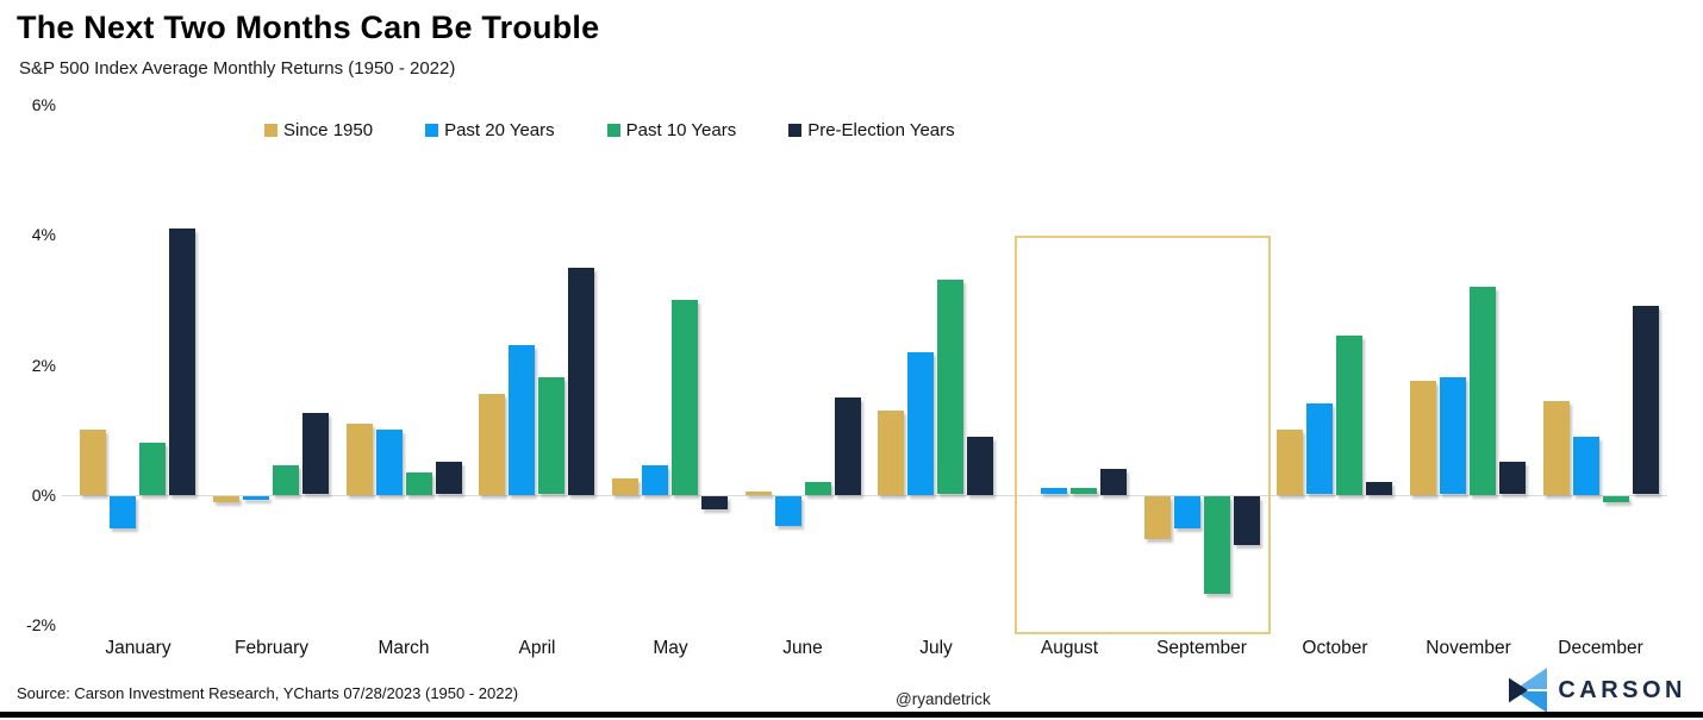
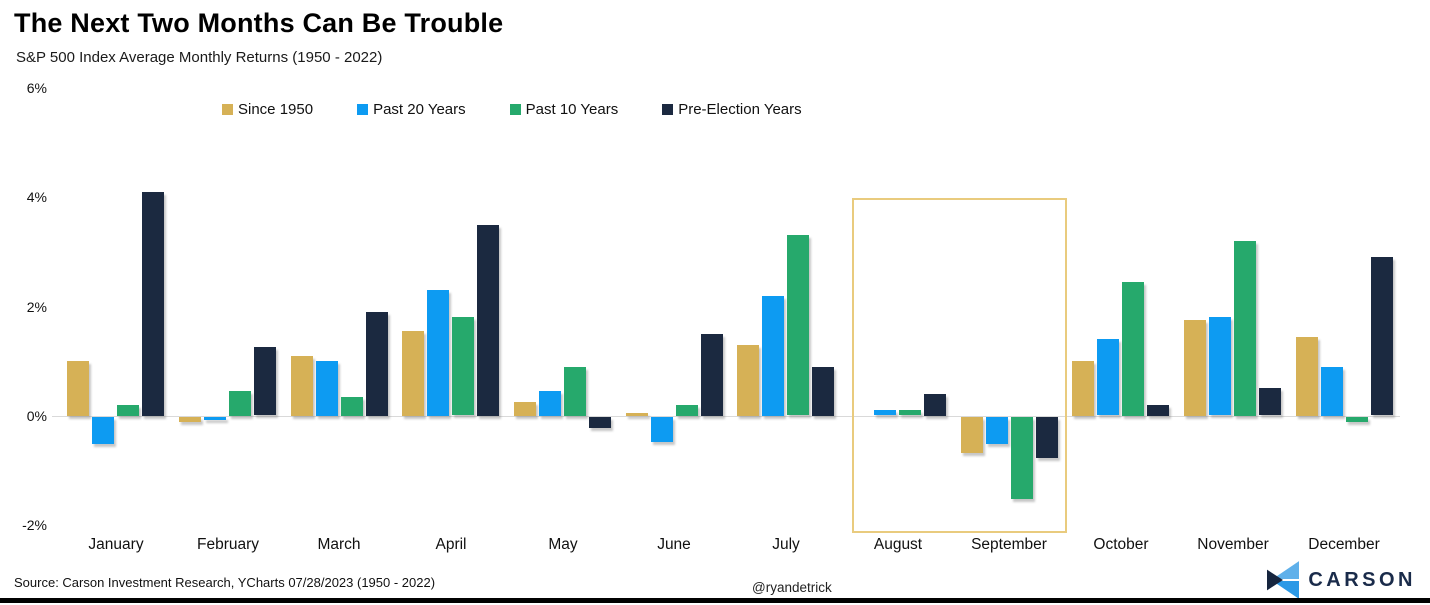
Past 10 Years/January: 0.8% -> 0.2%
Pre-Election Years/March: 0.5% -> 1.9%
Past 10 Years/May: 3.0% -> 0.9%
